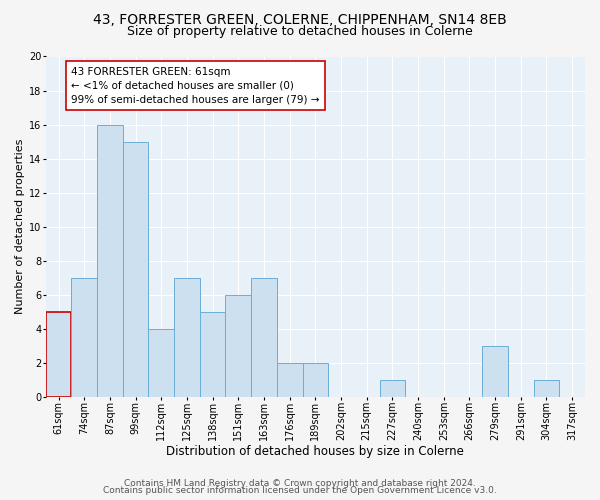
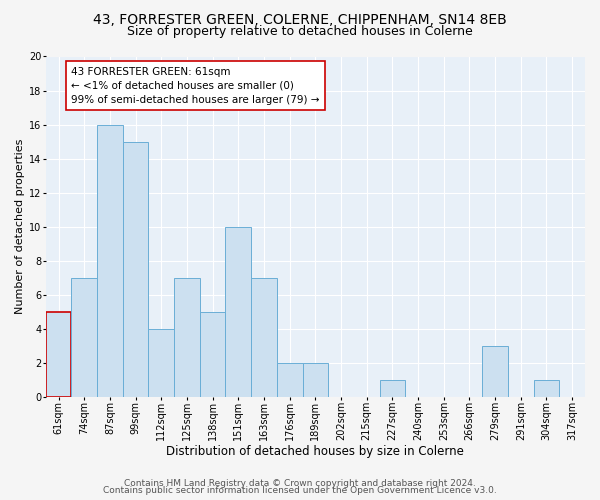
151sqm: 6 -> 10
